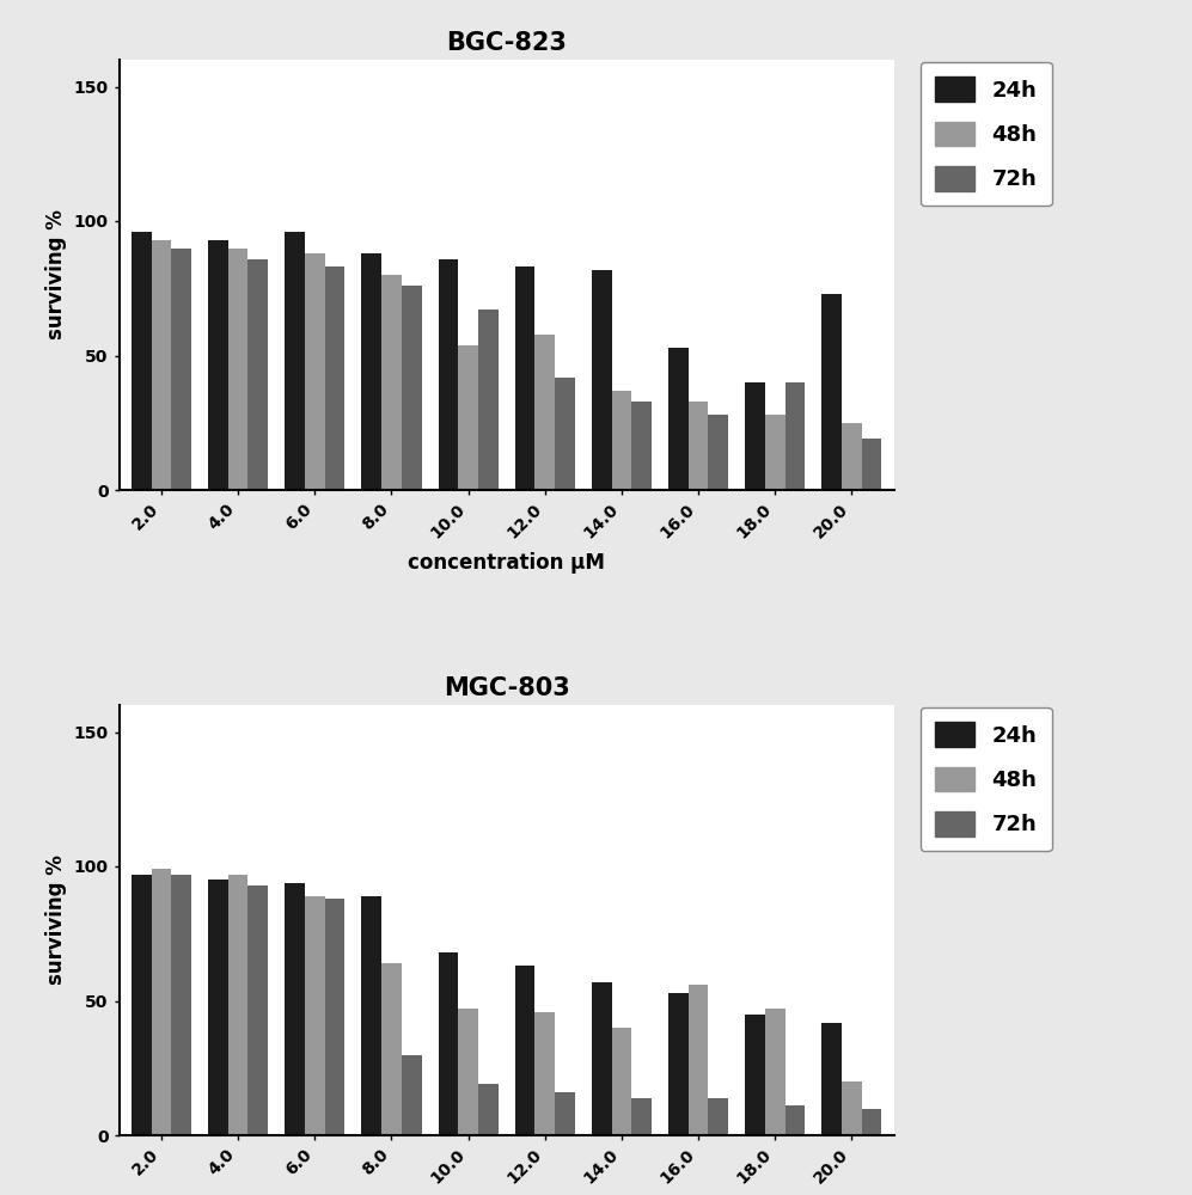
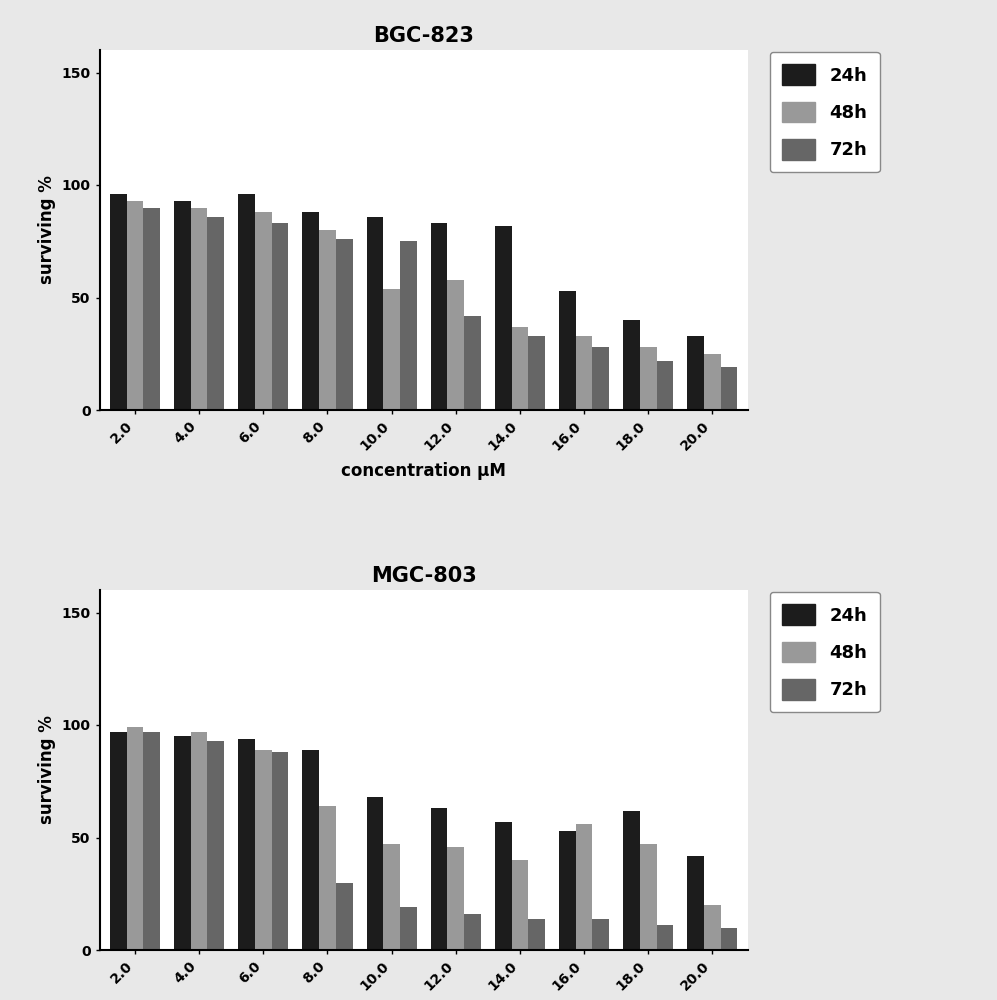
BGC-823/72h/10.0: 67 -> 75
BGC-823/72h/18.0: 40 -> 22
BGC-823/24h/20.0: 73 -> 33
MGC-803/24h/18.0: 45 -> 62
